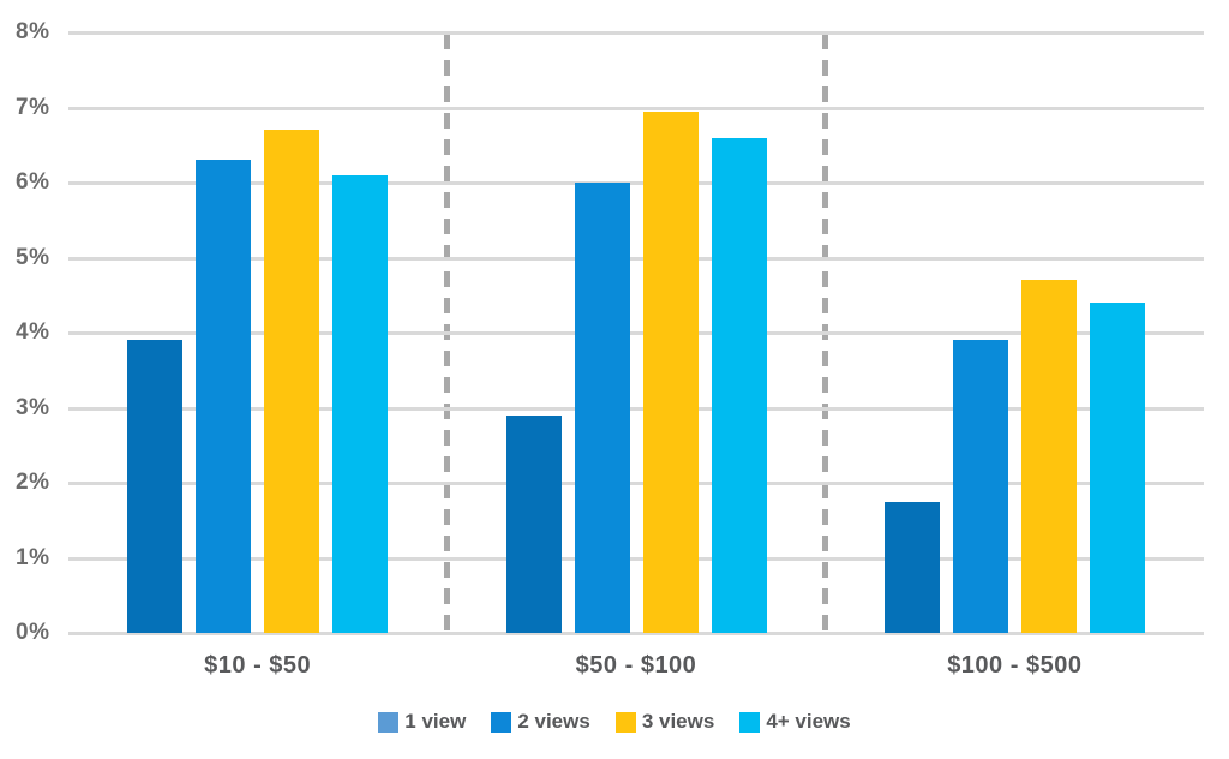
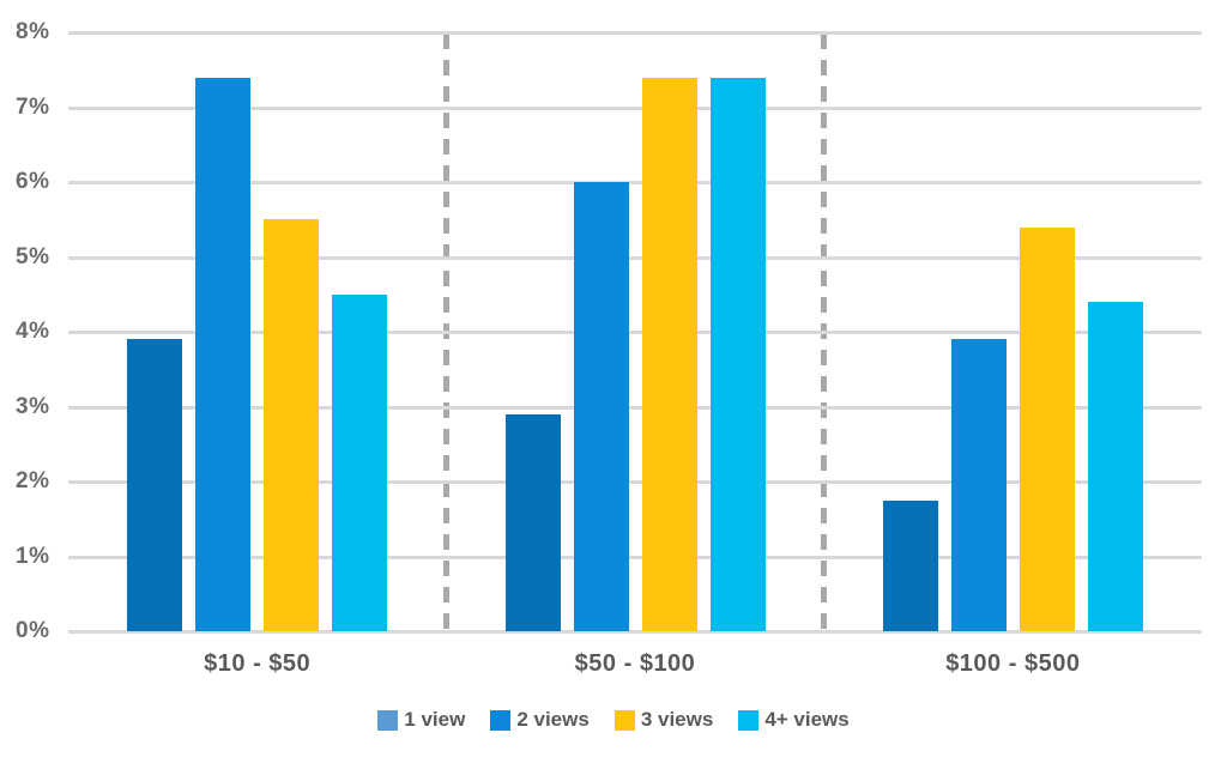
2 views/$10 - $50: 6.3% -> 7.4%
3 views/$10 - $50: 6.7% -> 5.5%
4+ views/$10 - $50: 6.1% -> 4.5%
3 views/$50 - $100: 7.0% -> 7.4%
4+ views/$50 - $100: 6.6% -> 7.4%
3 views/$100 - $500: 4.7% -> 5.4%
